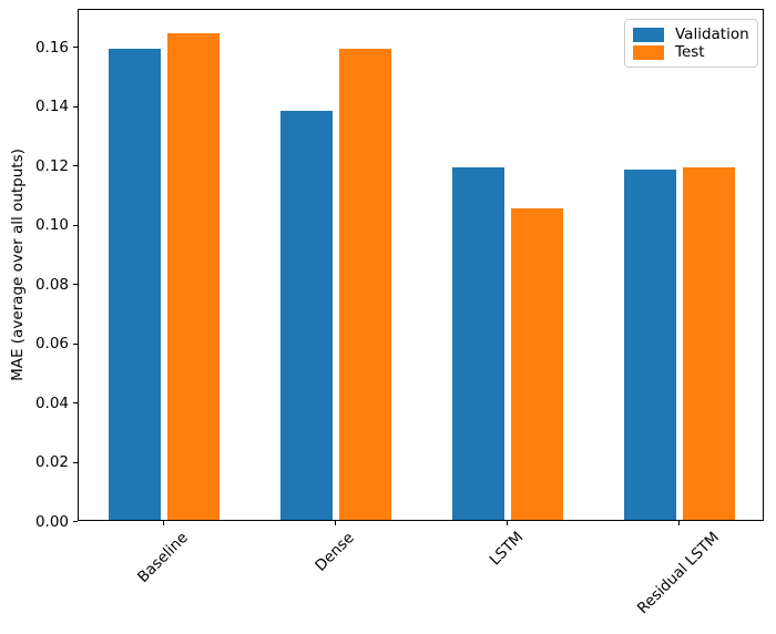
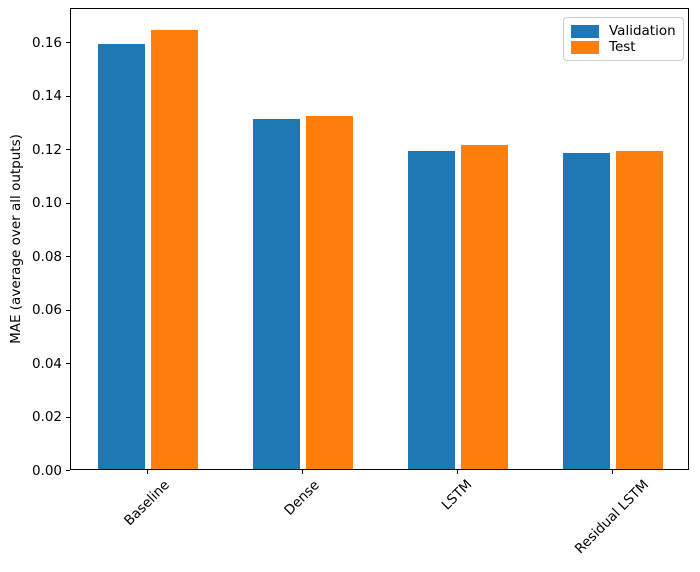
Validation/Dense: 0.138 -> 0.131
Test/Dense: 0.159 -> 0.132
Test/LSTM: 0.105 -> 0.121
